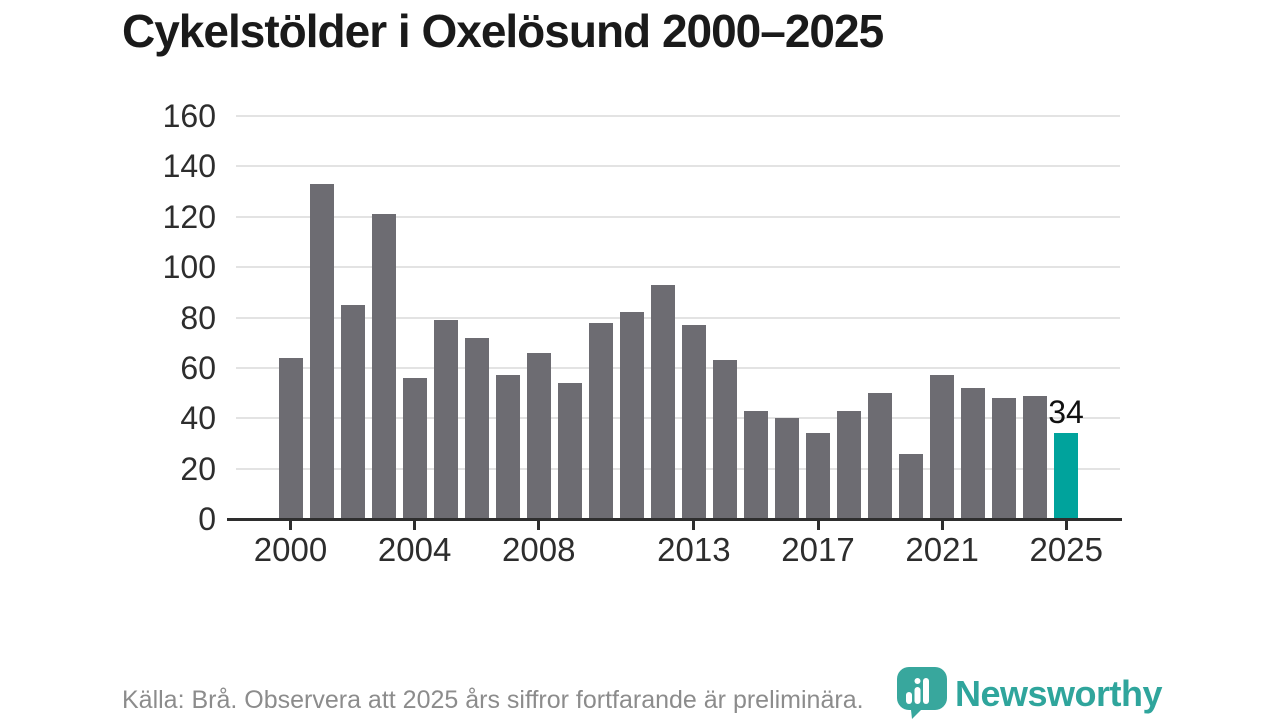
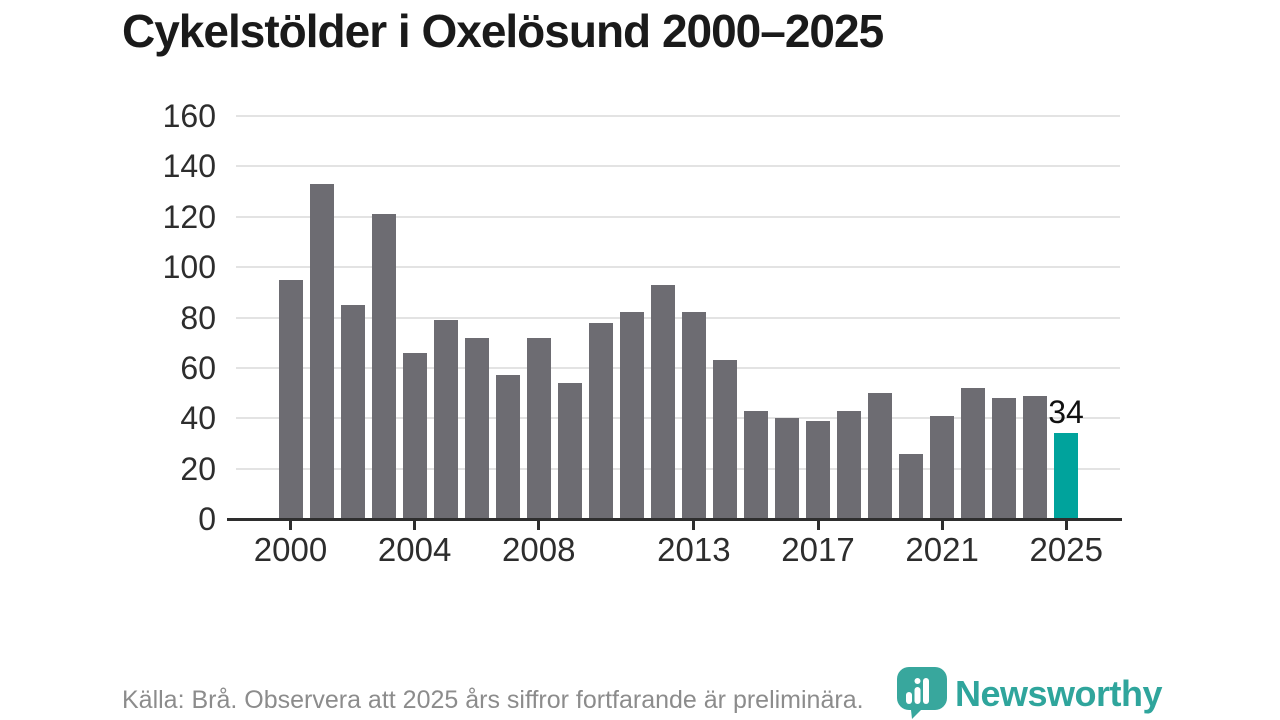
2000: 64 -> 95
2004: 56 -> 66
2008: 66 -> 72
2013: 77 -> 82
2017: 34 -> 39
2021: 57 -> 41
